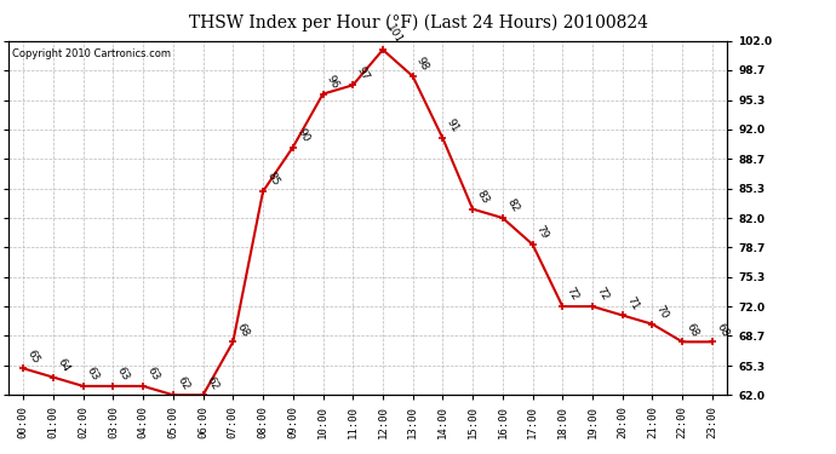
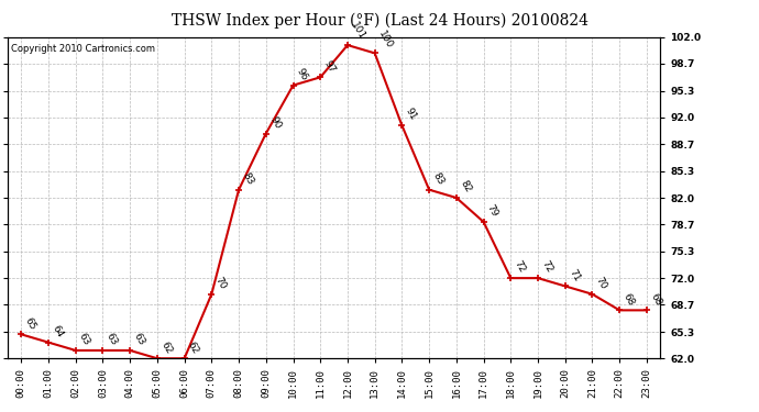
07:00: 68 -> 70
08:00: 85 -> 83
13:00: 98 -> 100
